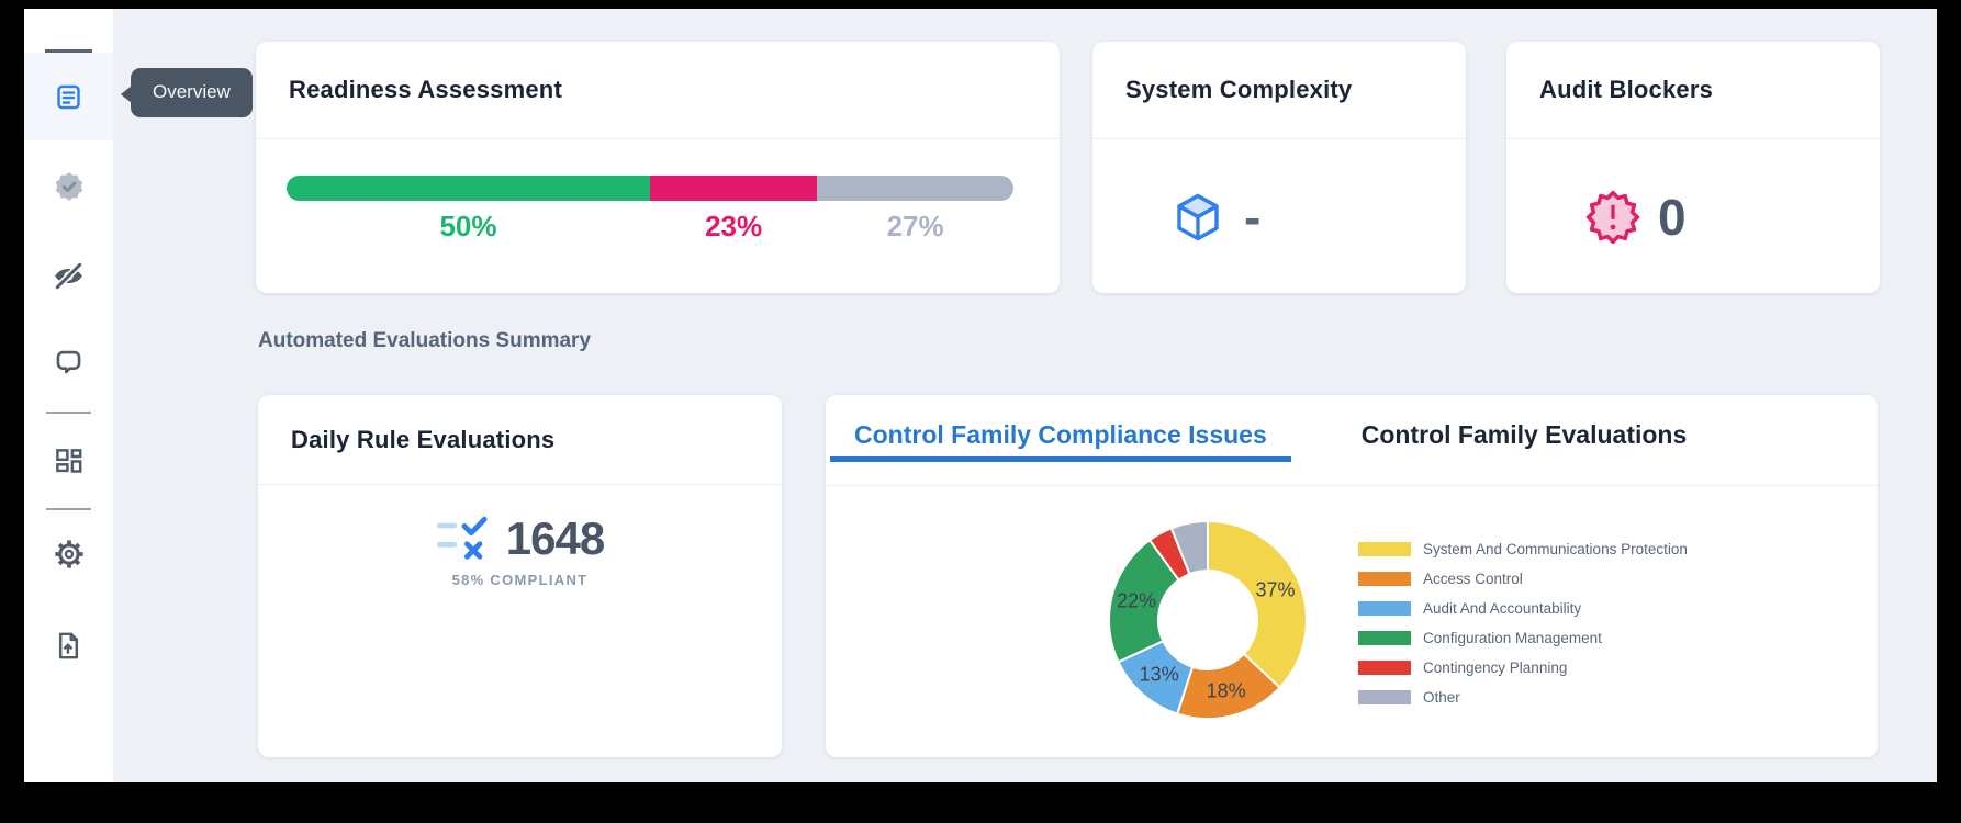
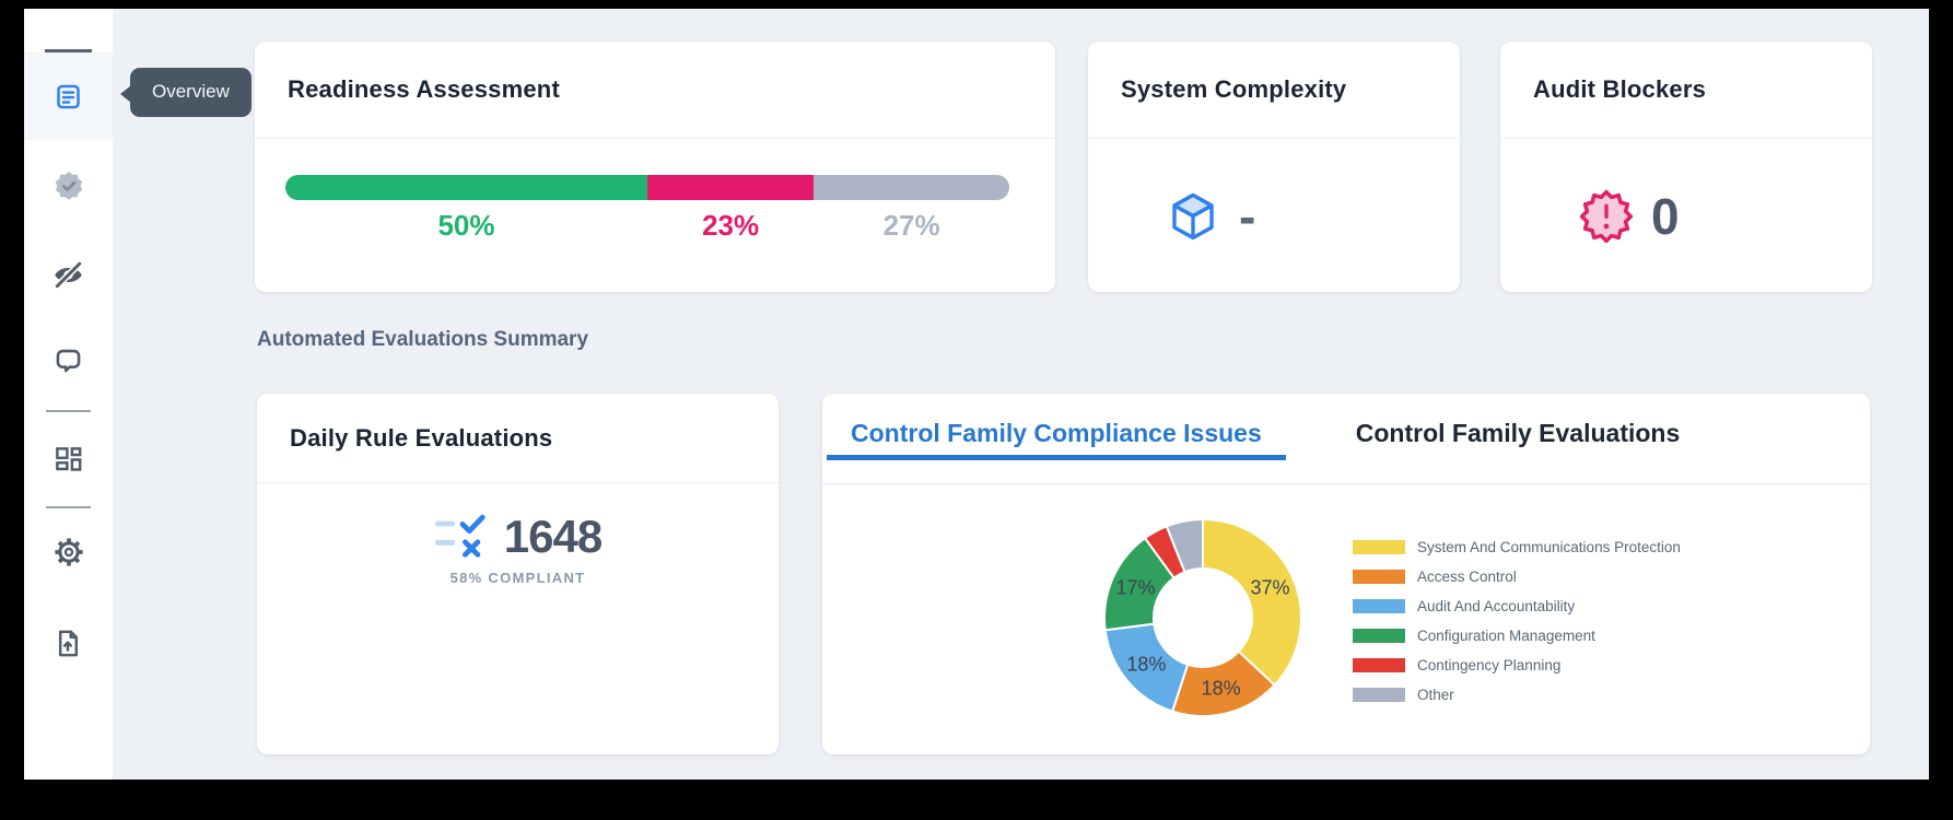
Audit And Accountability: 13% -> 18%
Configuration Management: 22% -> 17%
